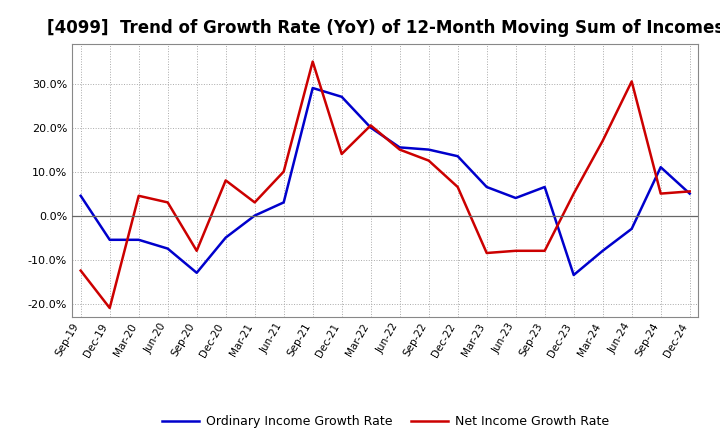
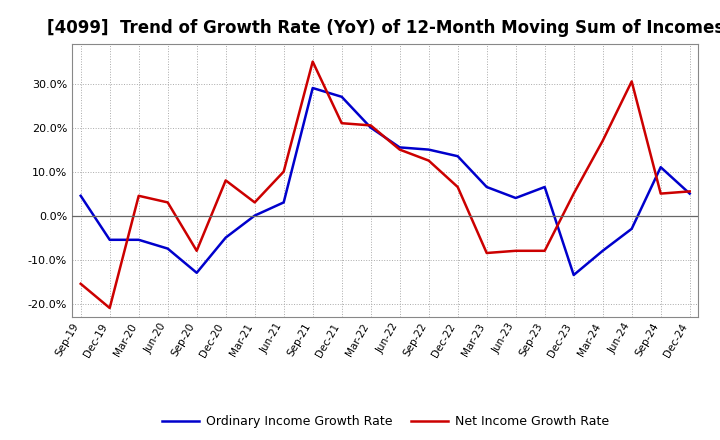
Net Income Growth Rate/Sep-19: -12.5% -> -15.5%
Net Income Growth Rate/Dec-21: 14.0% -> 21.0%
